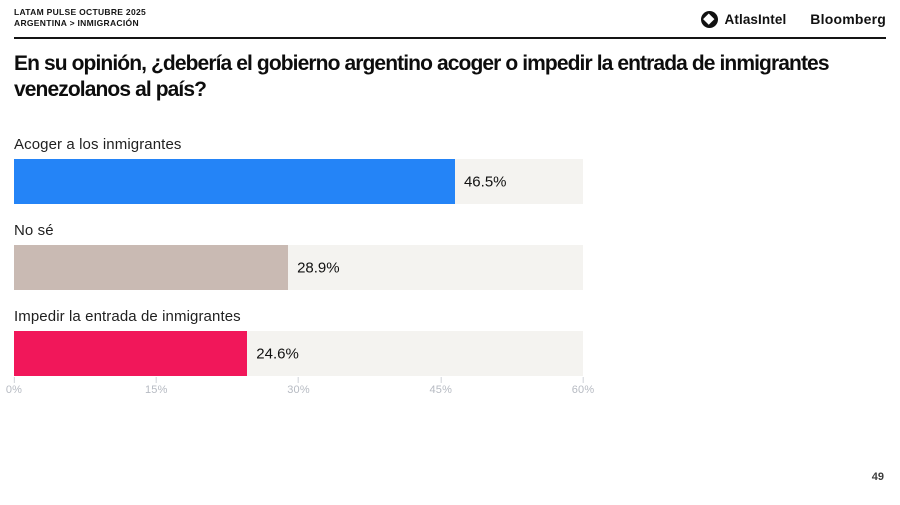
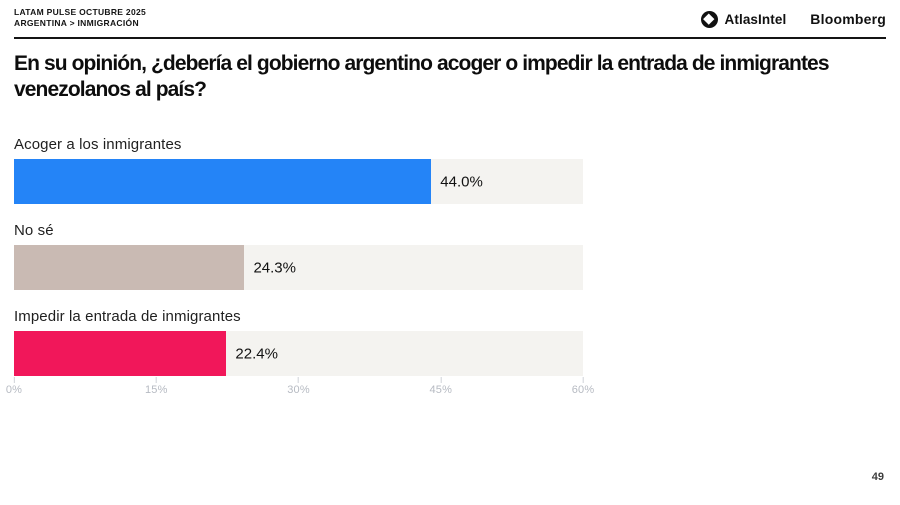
Acoger a los inmigrantes: 46.5% -> 44.0%
No sé: 28.9% -> 24.3%
Impedir la entrada de inmigrantes: 24.6% -> 22.4%
